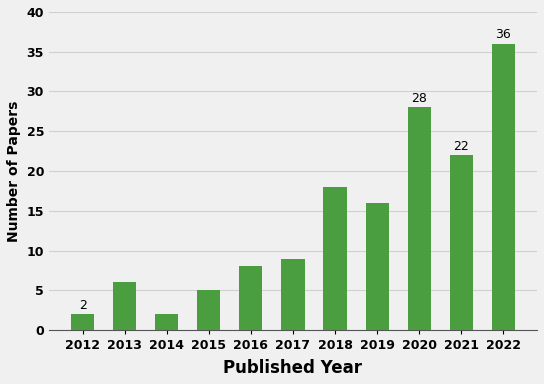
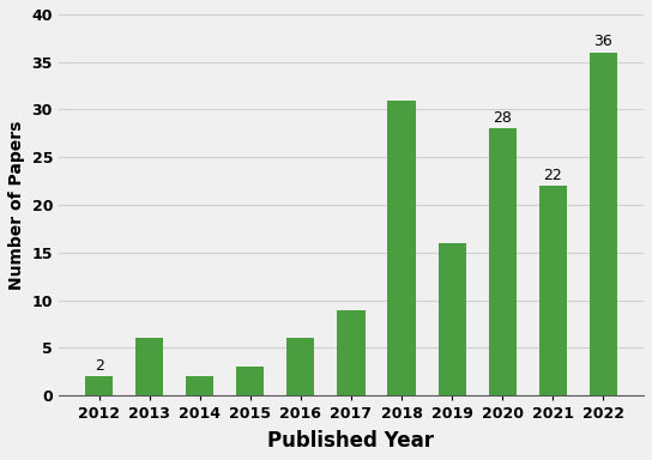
2015: 5 -> 3
2016: 8 -> 6
2018: 18 -> 31
